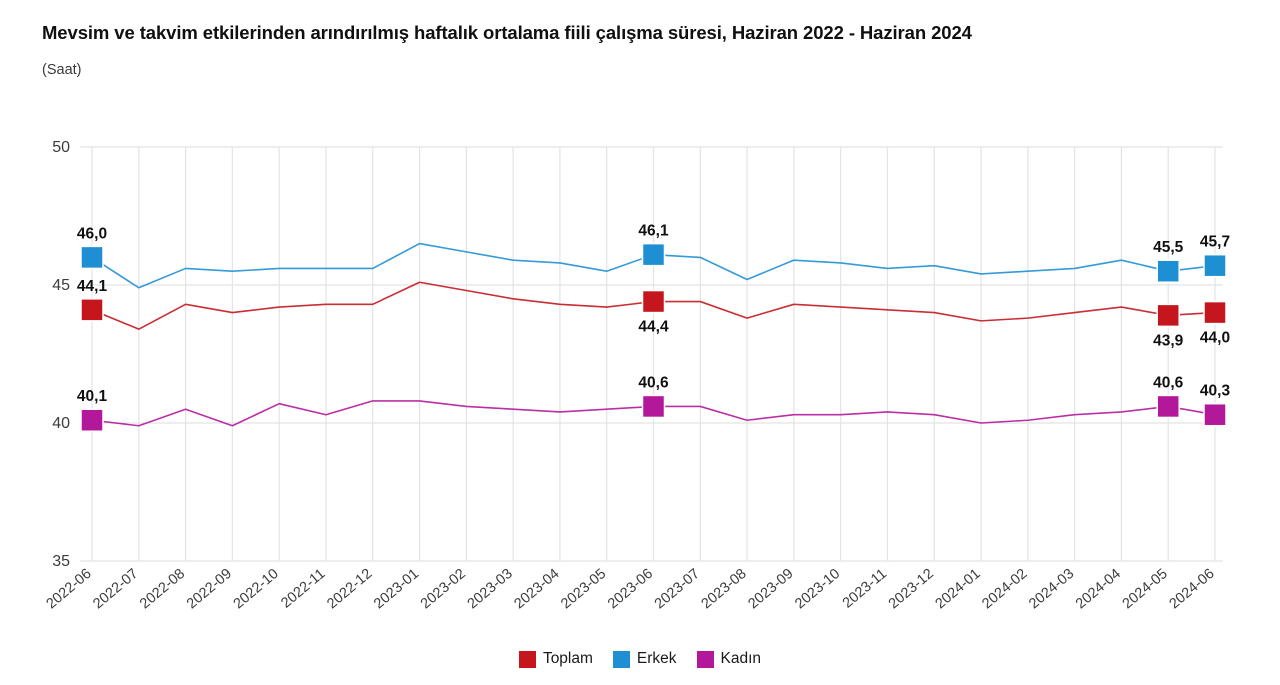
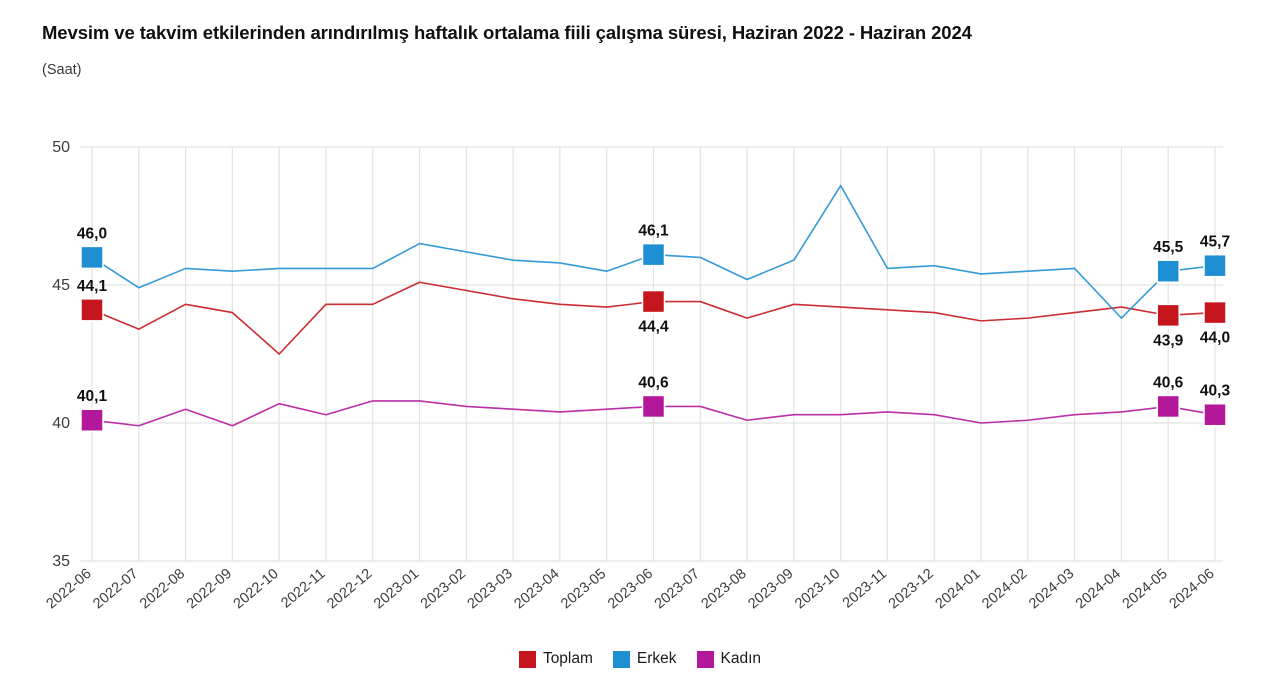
Toplam/2022-10: 44.2 -> 42.5
Erkek/2023-10: 45.8 -> 48.6
Erkek/2024-04: 45.9 -> 43.8
